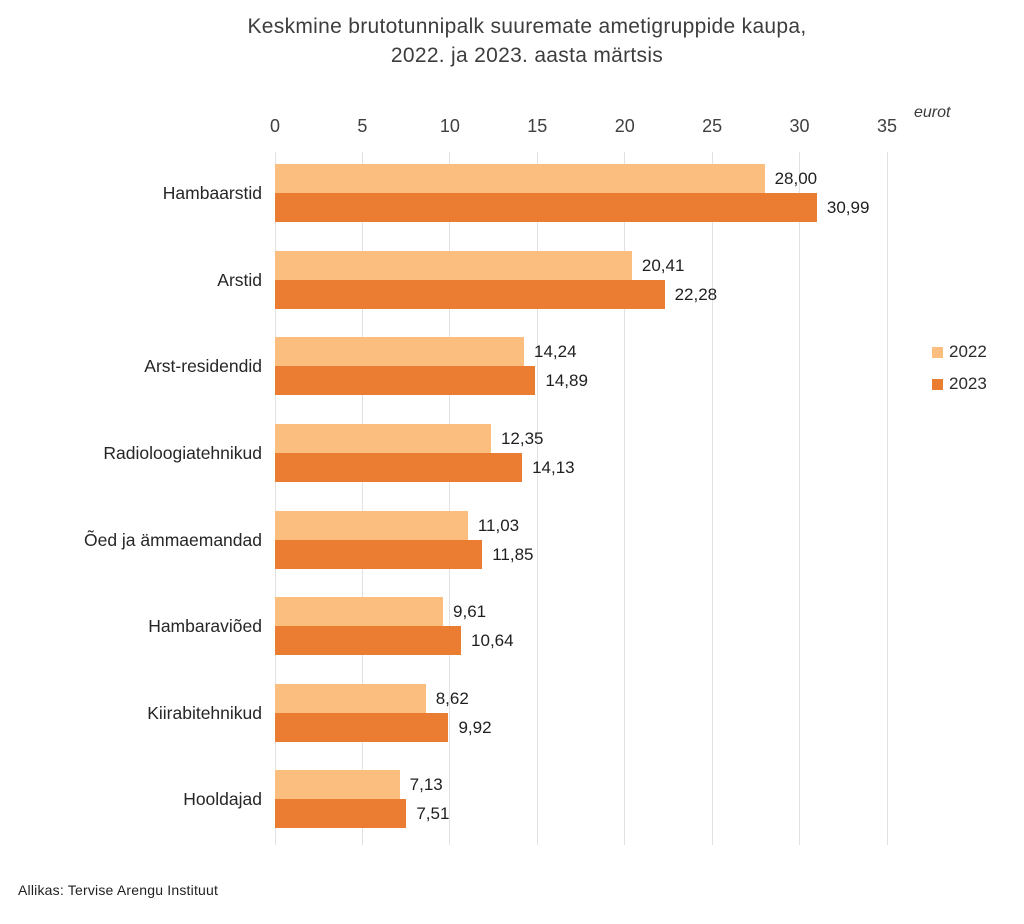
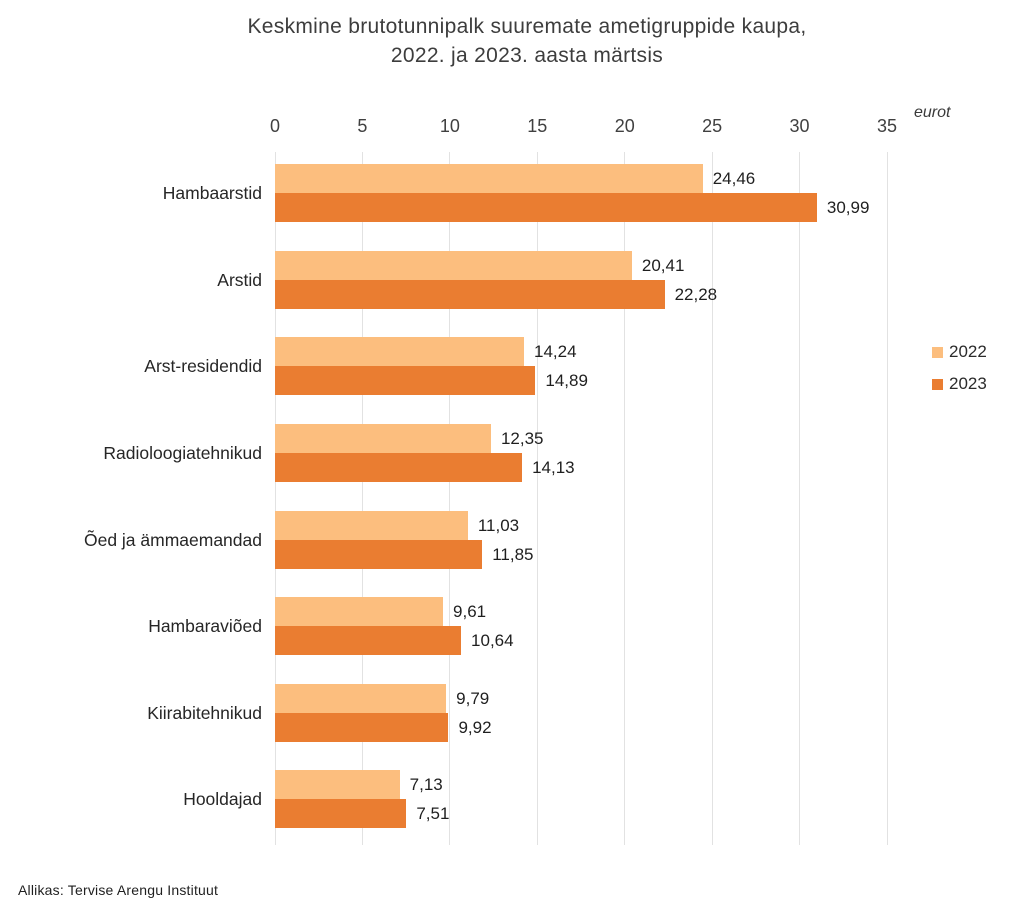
2022/Hambaarstid: 28,00 -> 24,46
2022/Kiirabitehnikud: 8,62 -> 9,79
